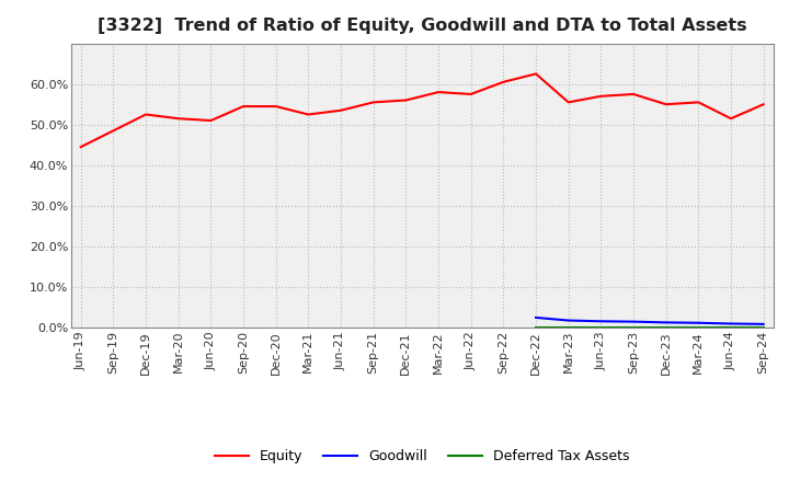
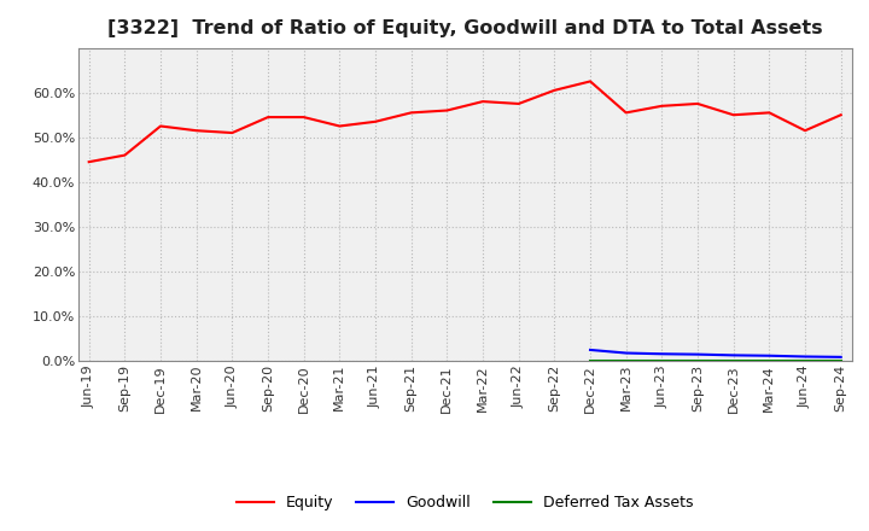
Equity/Sep-19: 48.5% -> 46.0%
